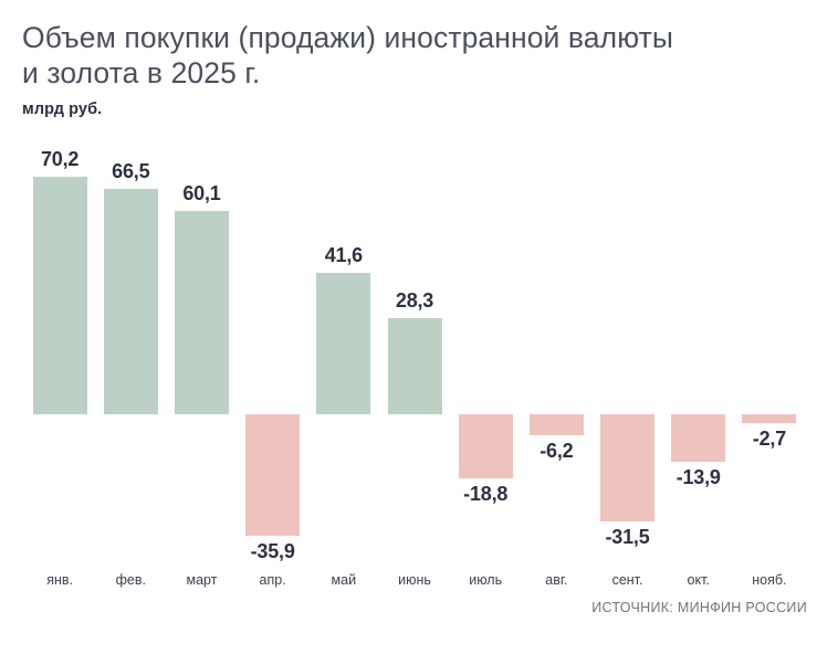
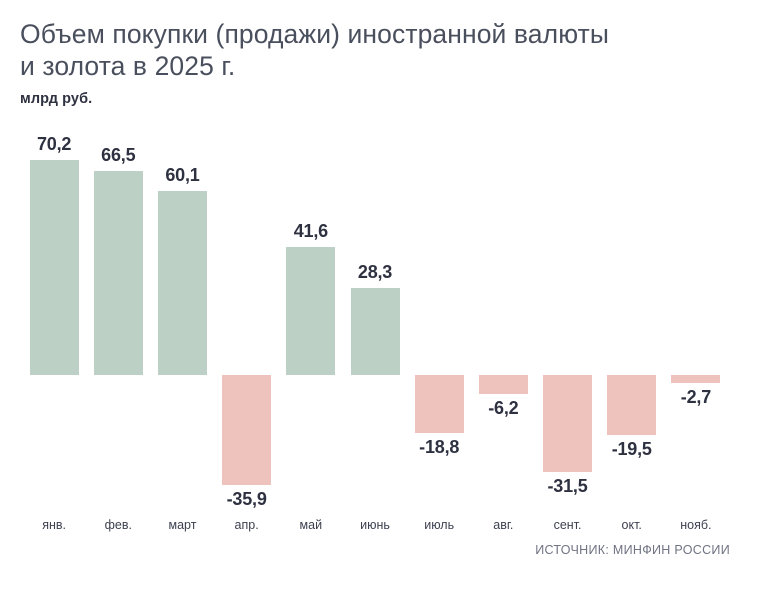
окт.: -13,9 -> -19,5
